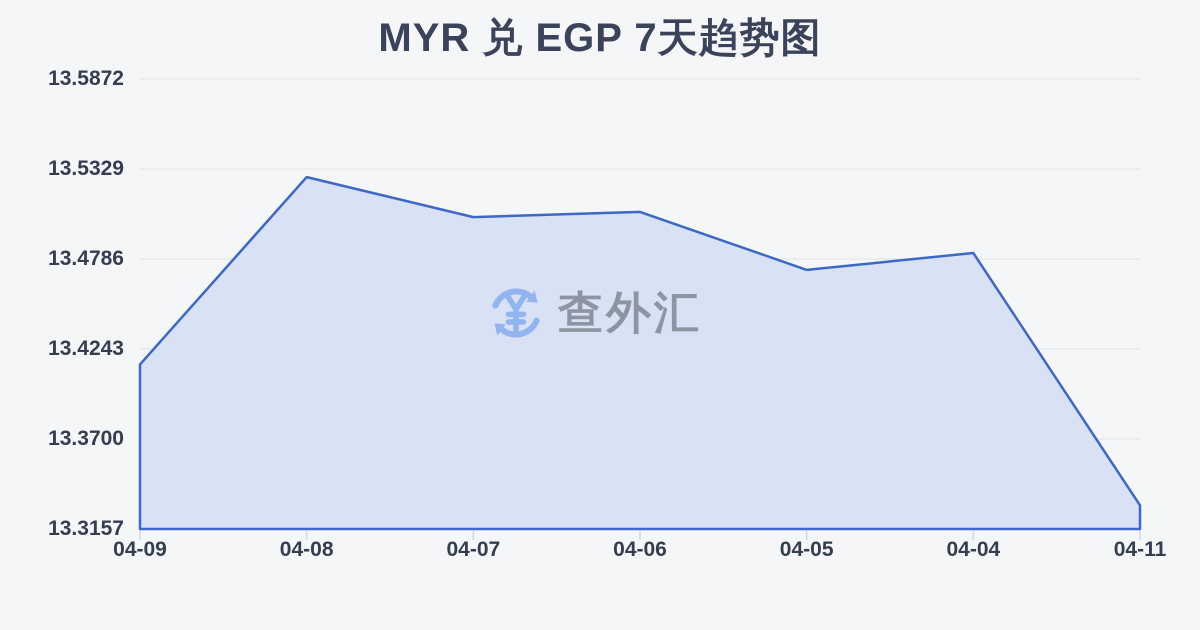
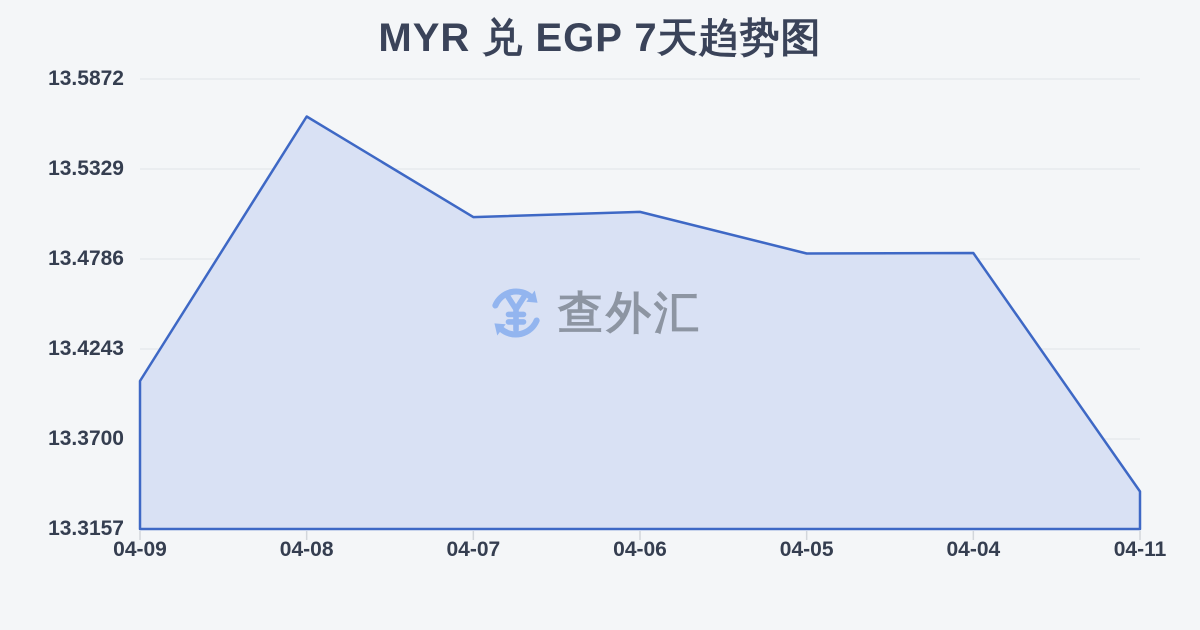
04-09: 13.415 -> 13.405
04-08: 13.528 -> 13.565
04-05: 13.472 -> 13.482
04-11: 13.330 -> 13.338
